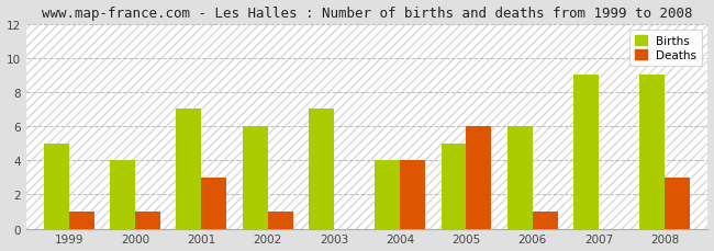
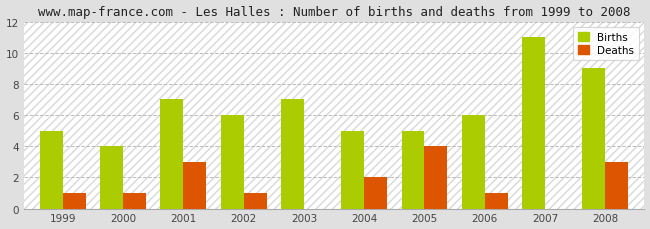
Births/2004: 4 -> 5
Deaths/2004: 4 -> 2
Deaths/2005: 6 -> 4
Births/2007: 9 -> 11
